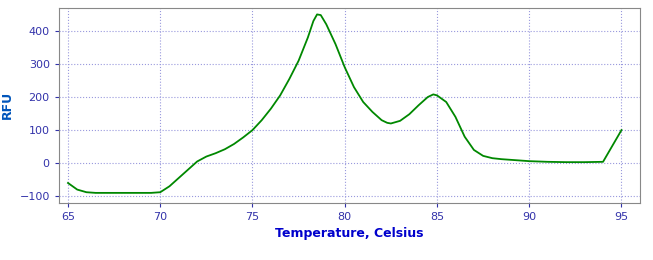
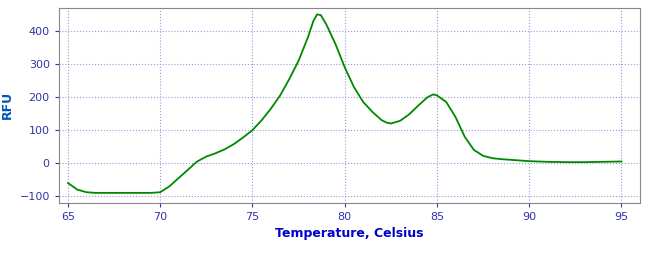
95: 100 -> 5
